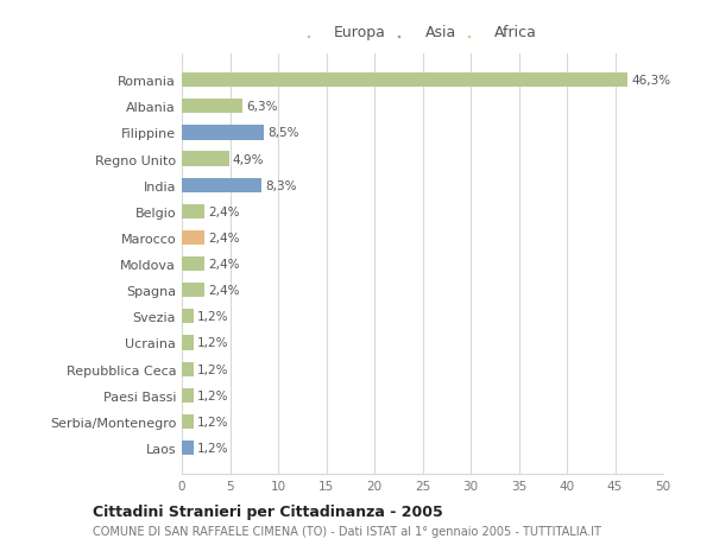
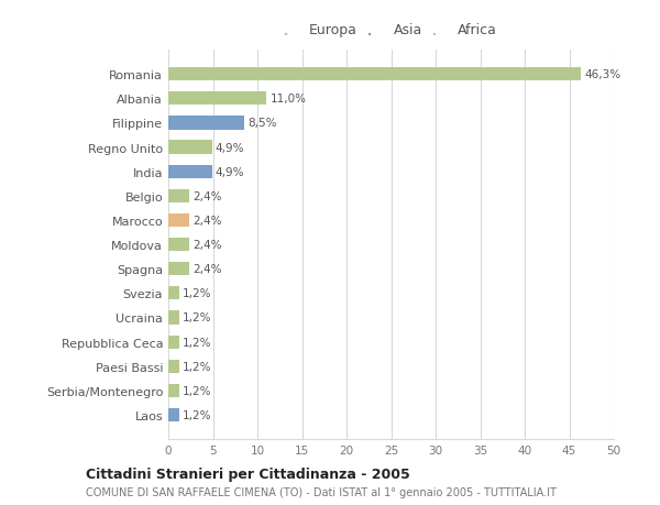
Albania: 6,3% -> 11,0%
India: 8,3% -> 4,9%
